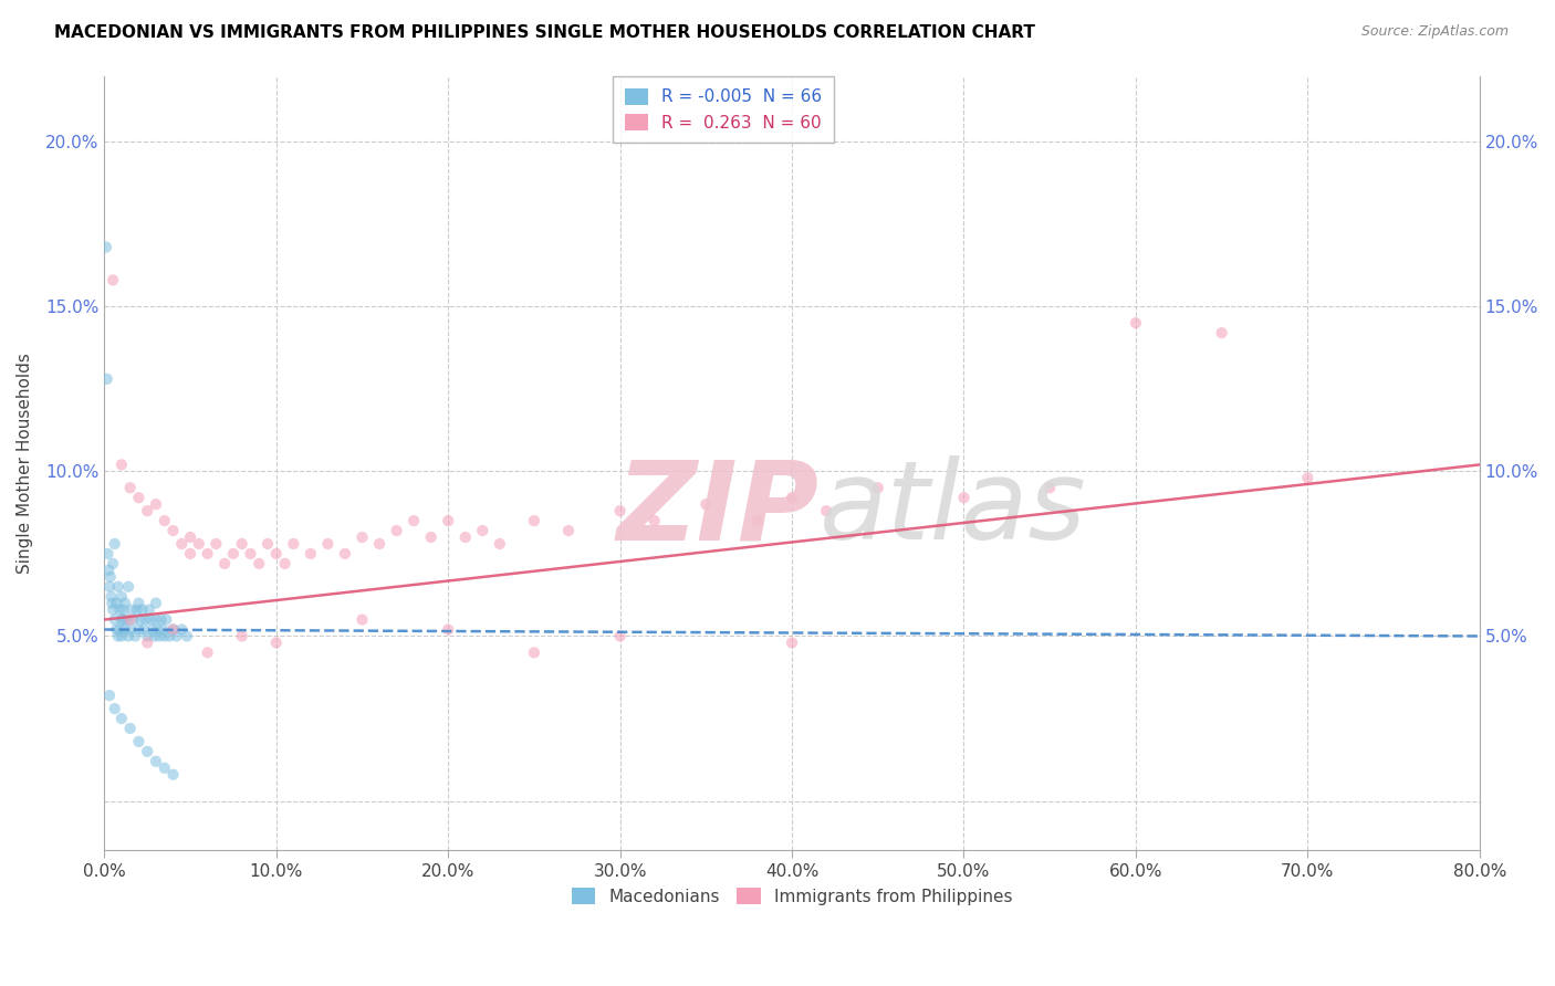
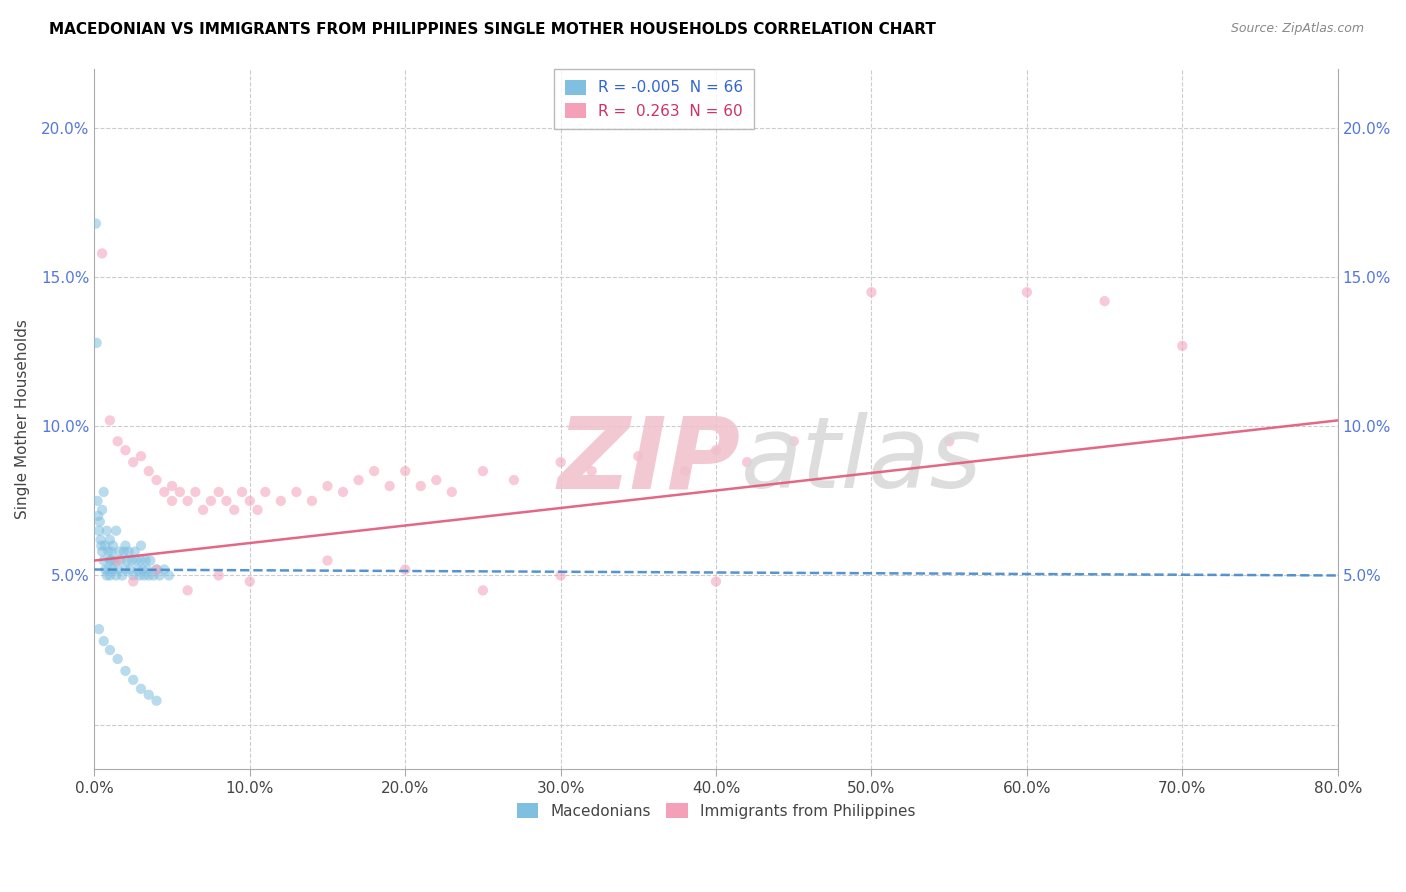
Immigrants from Philippines/50.0%: 9.2% -> 14.5%
Immigrants from Philippines/70.0%: 9.8% -> 12.7%
